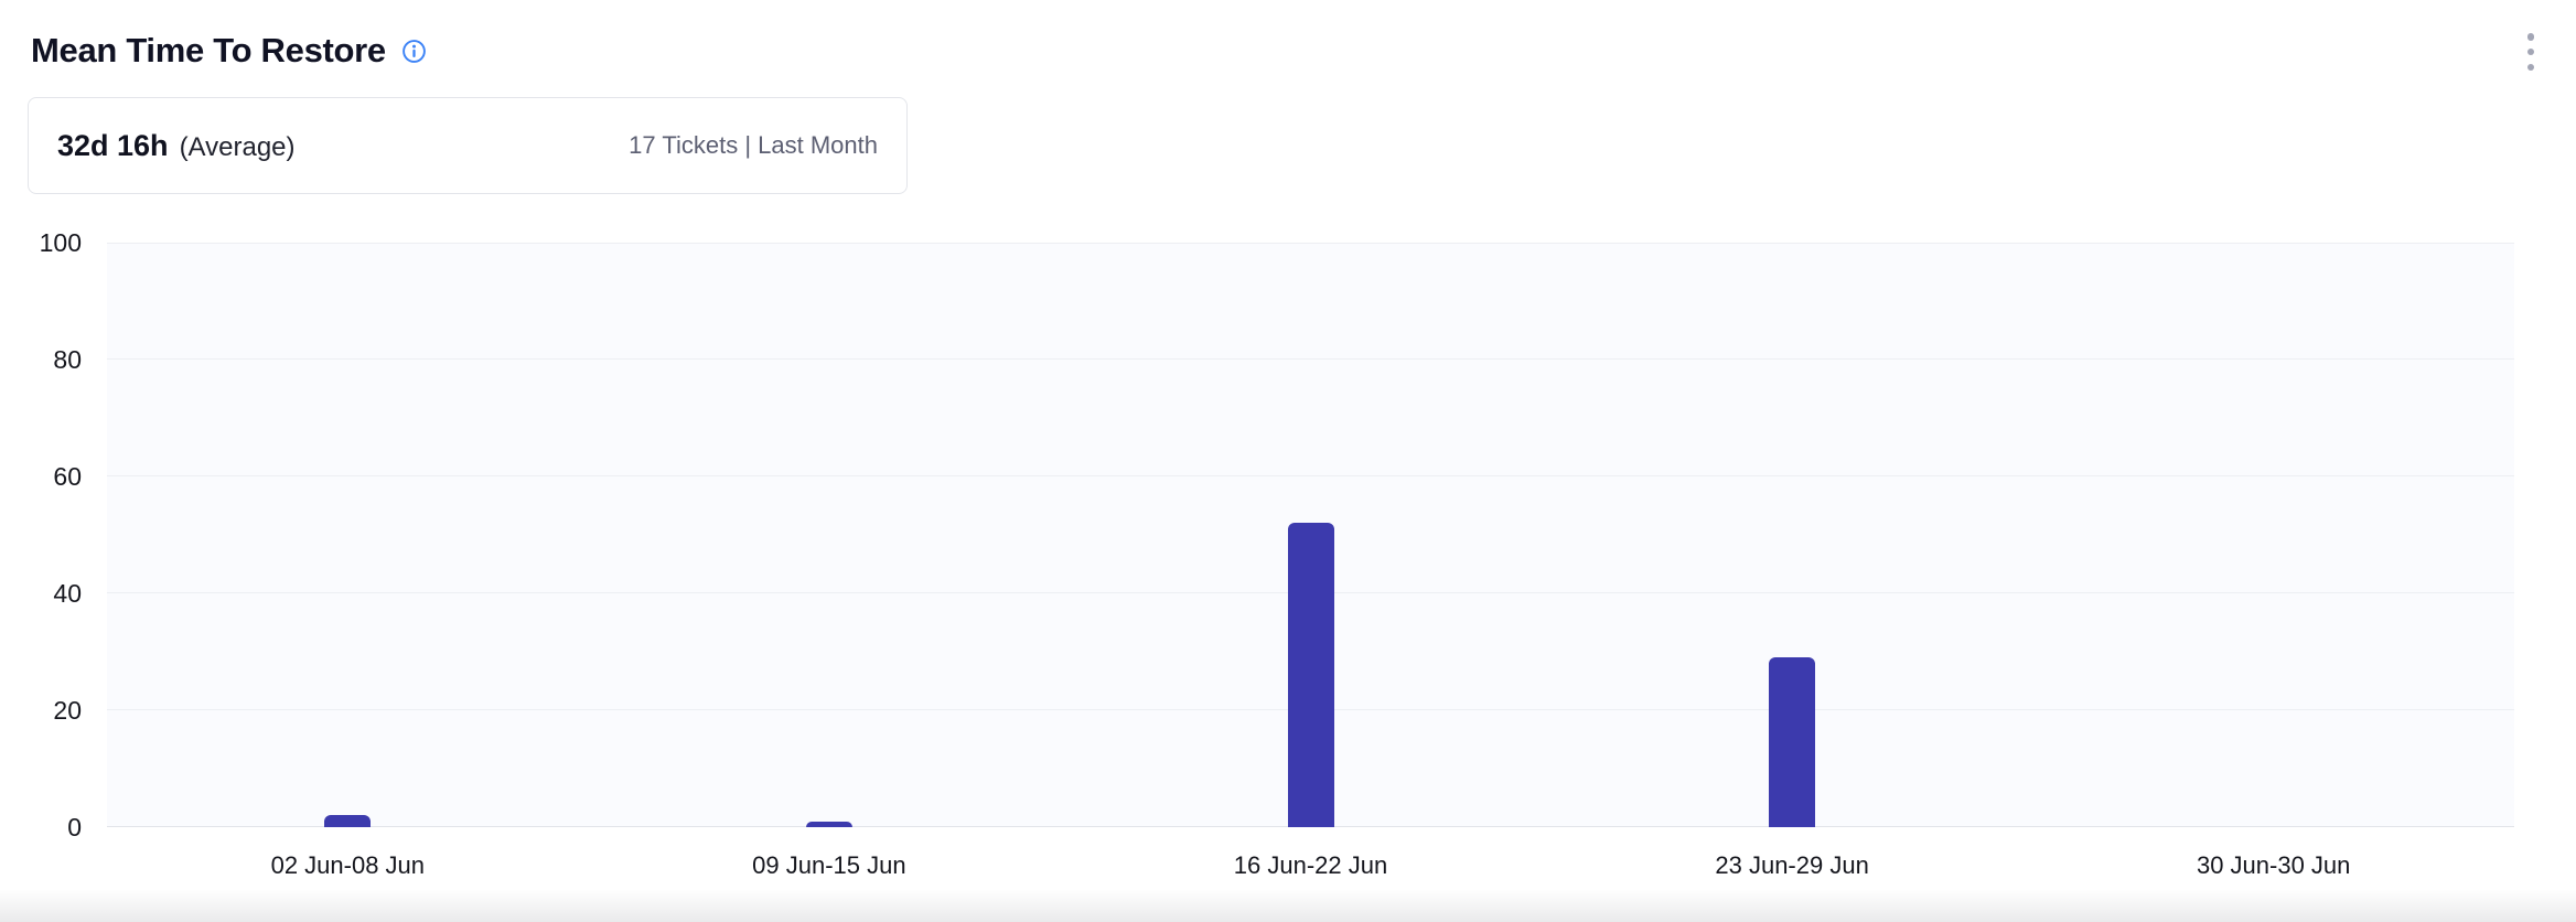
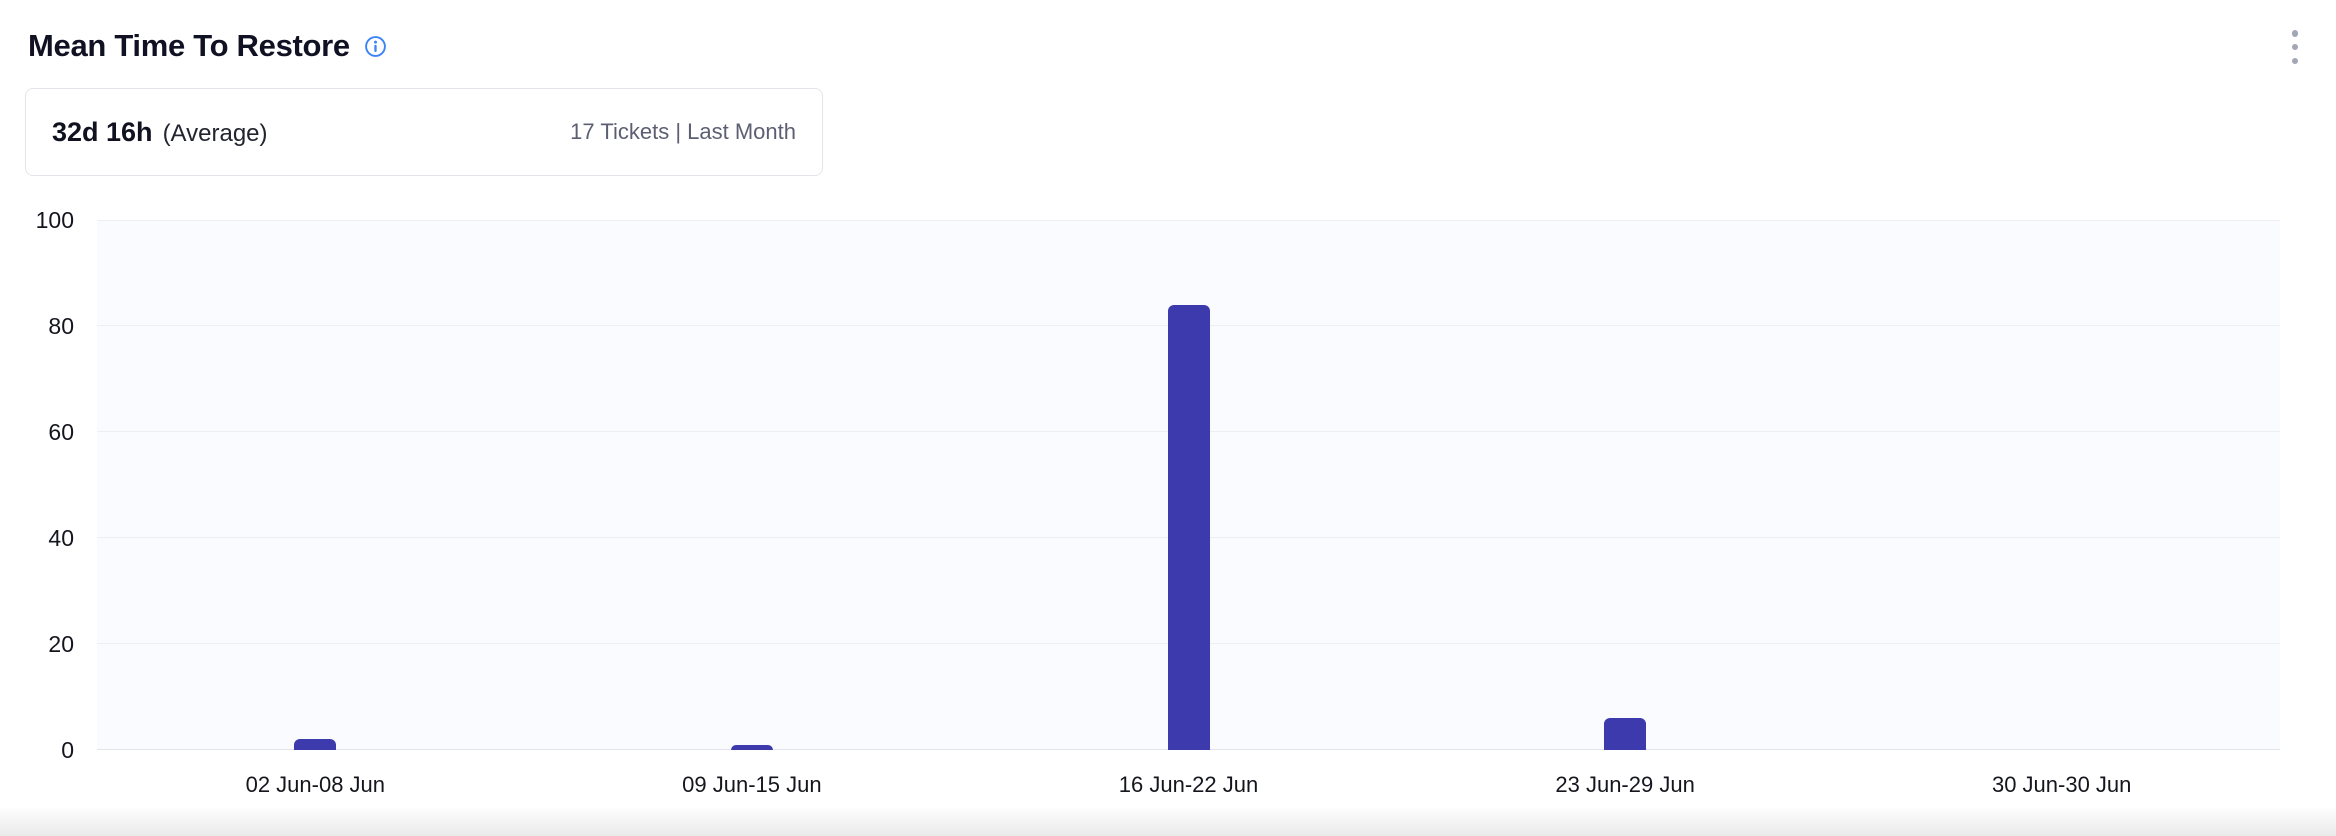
16 Jun-22 Jun: 52 -> 84
23 Jun-29 Jun: 29 -> 6
